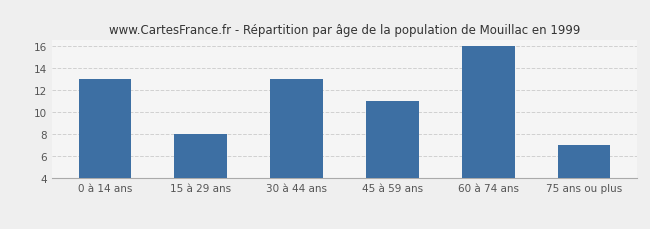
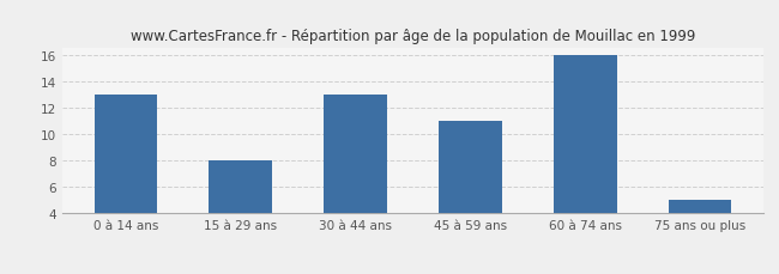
75 ans ou plus: 7 -> 5
